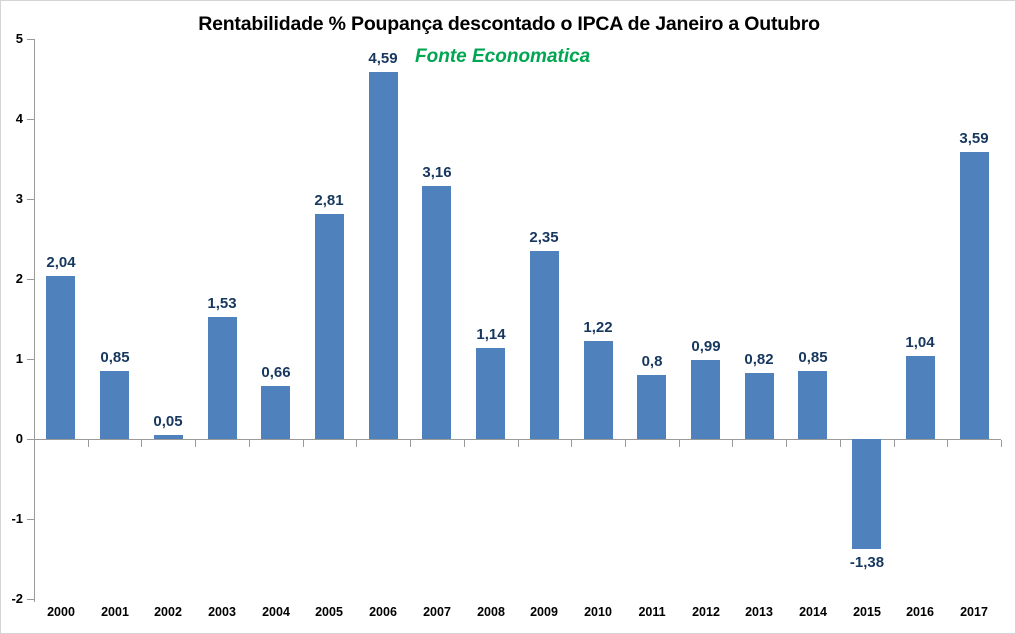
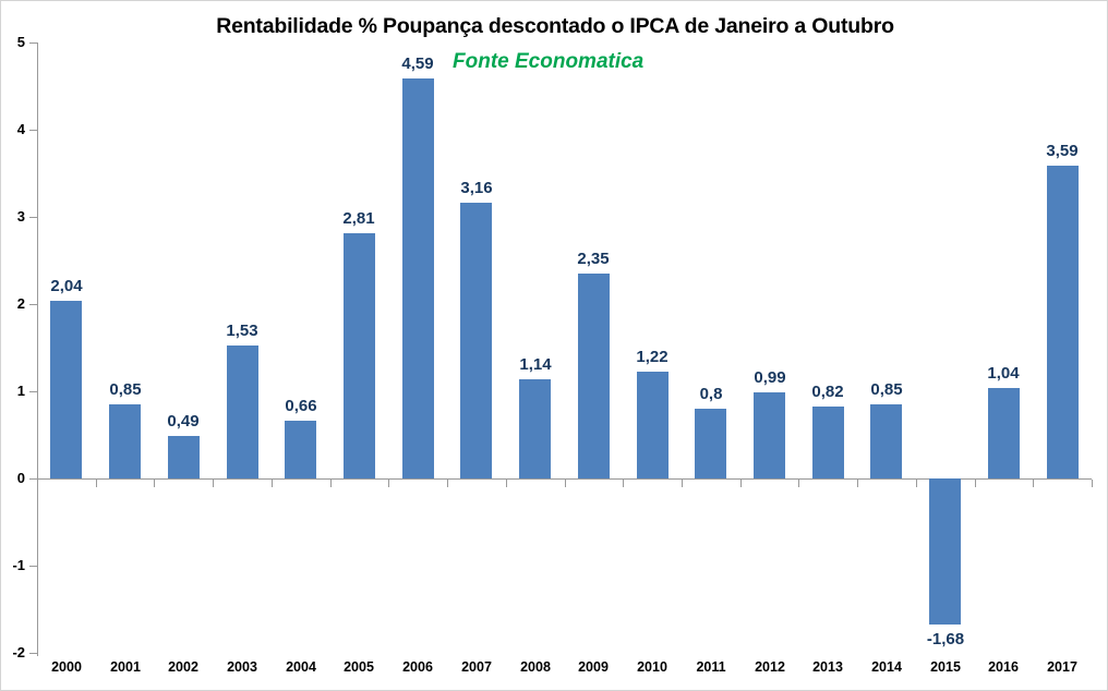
2002: 0,05 -> 0,49
2015: -1,38 -> -1,68
